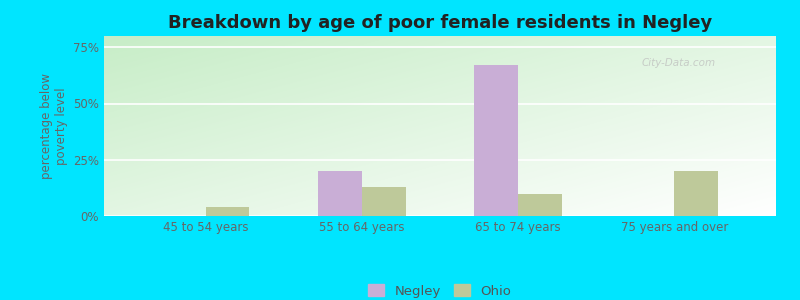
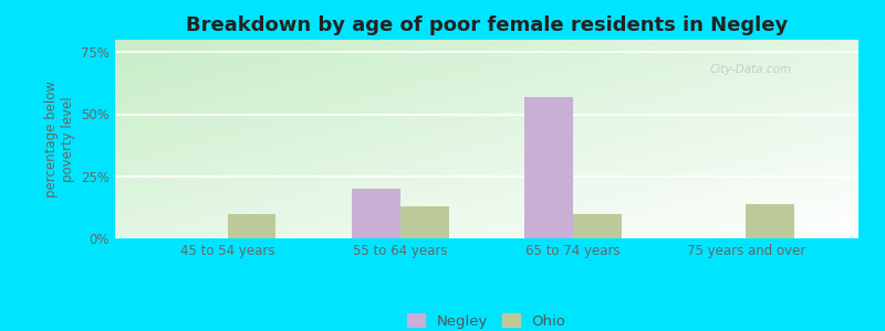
Ohio/45 to 54 years: 4% -> 10%
Negley/65 to 74 years: 67% -> 57%
Ohio/75 years and over: 20% -> 14%
